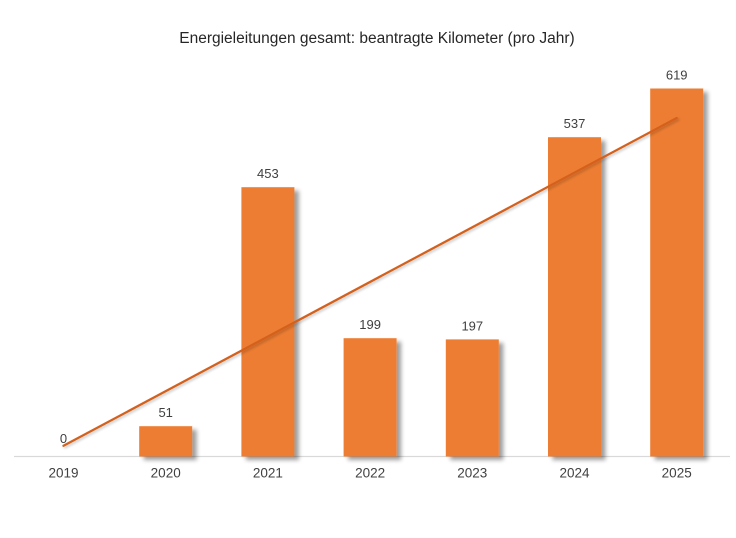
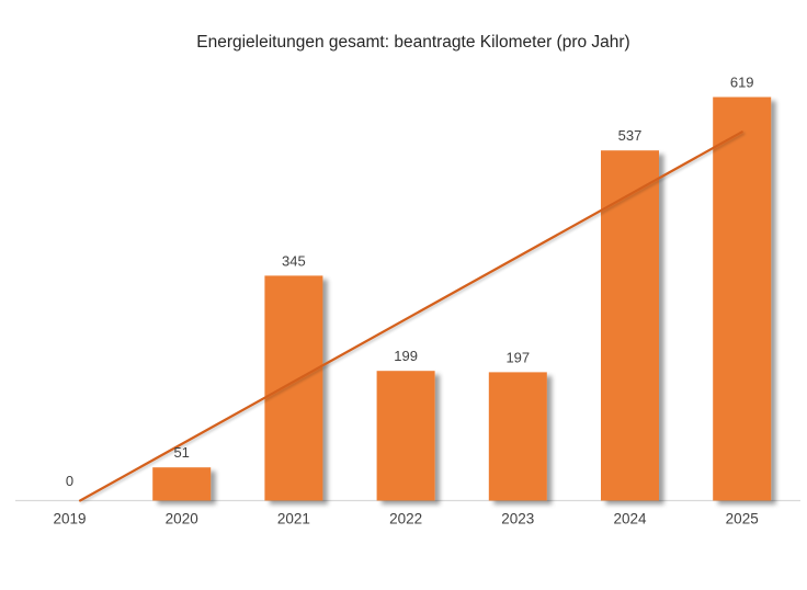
2021: 453 -> 345
